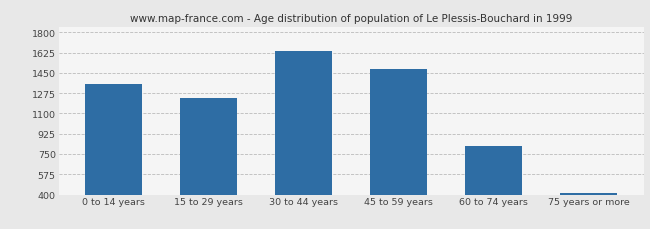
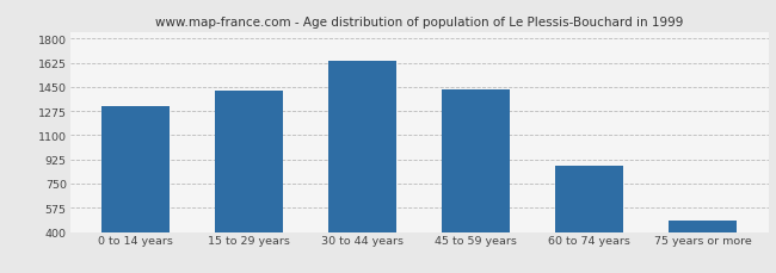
0 to 14 years: 1360 -> 1310
15 to 29 years: 1230 -> 1420
45 to 59 years: 1480 -> 1430
60 to 74 years: 820 -> 880
75 years or more: 420 -> 480
